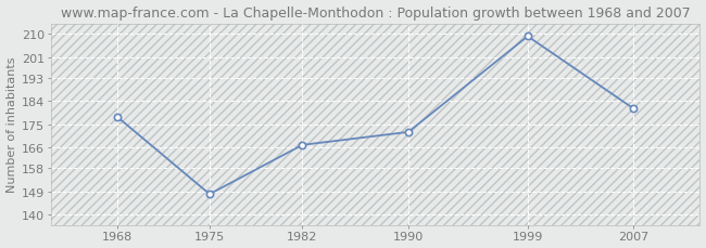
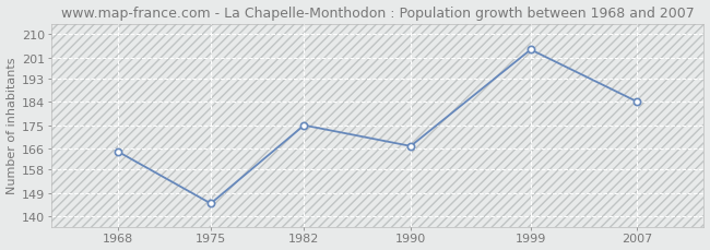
1968: 178 -> 165
1975: 148 -> 145
1982: 167 -> 175
1990: 172 -> 167
1999: 209 -> 204
2007: 181 -> 184
